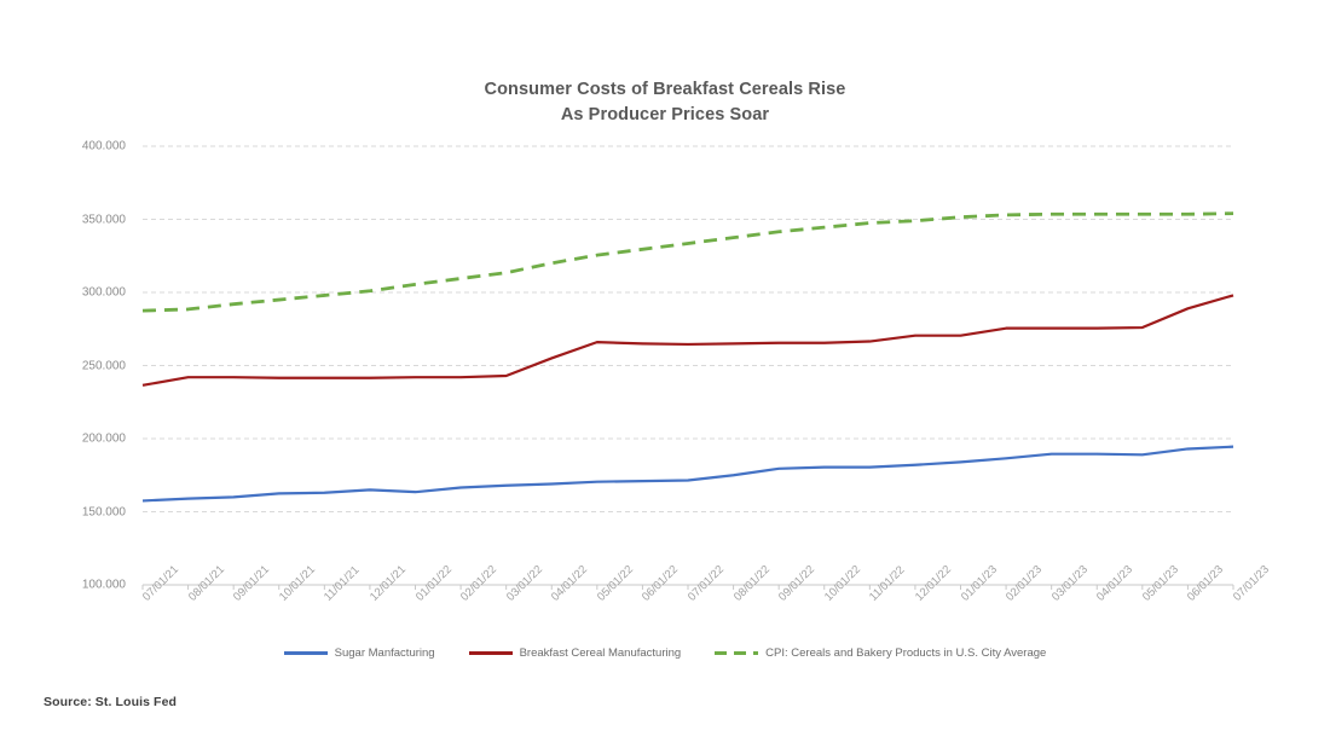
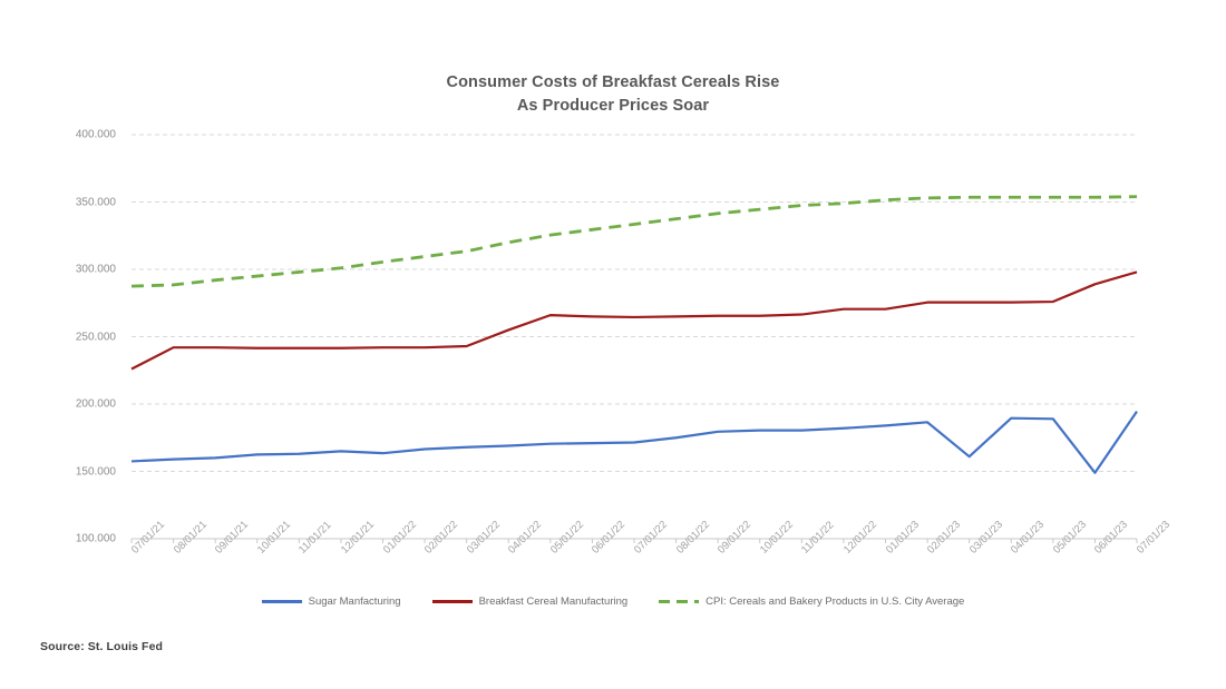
Breakfast Cereal Manufacturing/07/01/21: 236 -> 226
Sugar Manfacturing/03/01/23: 190 -> 161
Sugar Manfacturing/06/01/23: 193 -> 149
